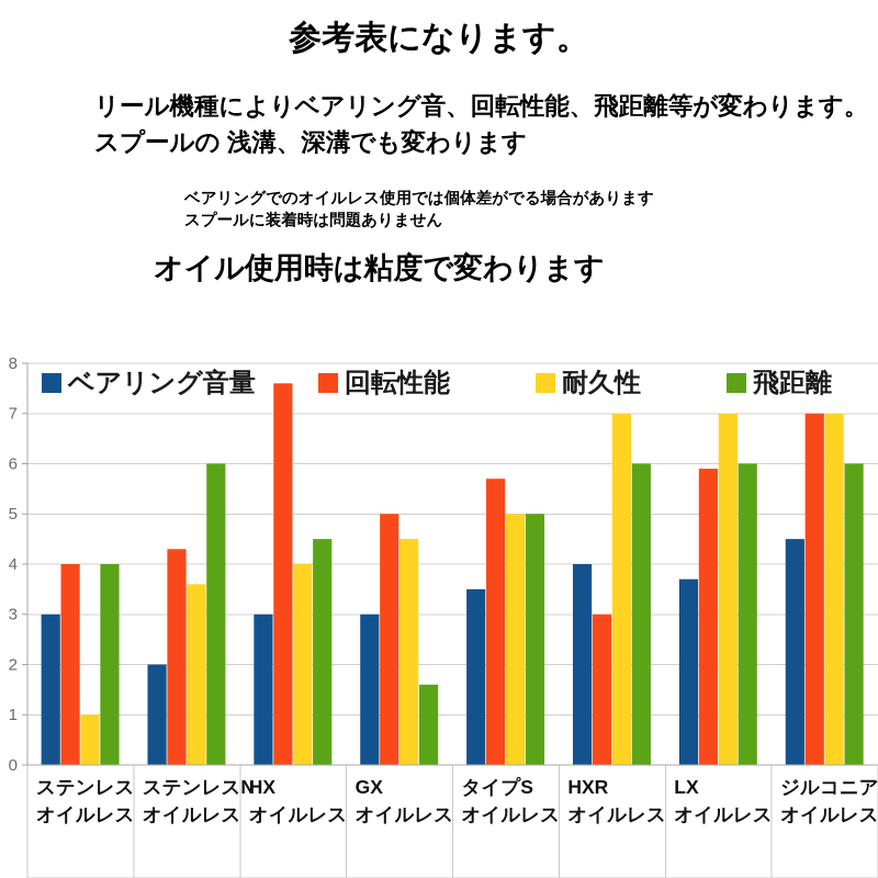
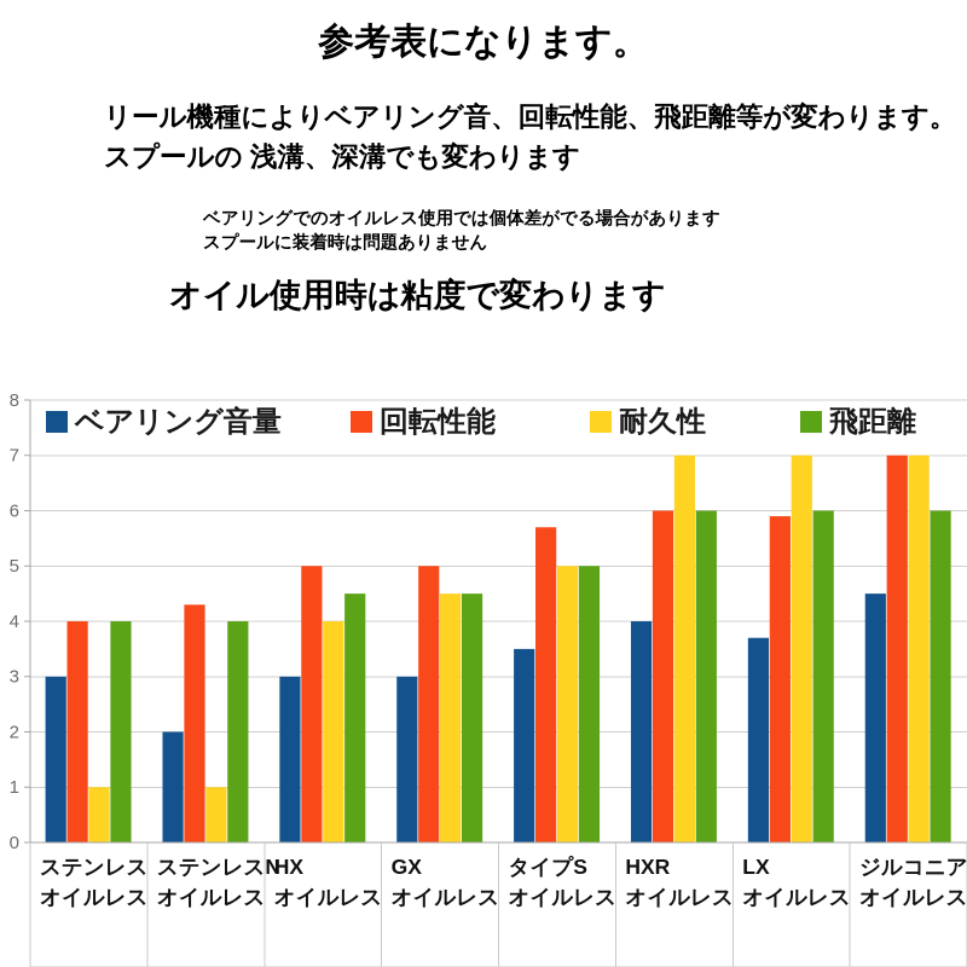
耐久性/ステンレスN オイルレス: 3.6 -> 1.0
飛距離/ステンレスN オイルレス: 6.0 -> 4.0
回転性能/HX オイルレス: 7.6 -> 5.0
飛距離/GX オイルレス: 1.6 -> 4.5
回転性能/HXR オイルレス: 3.0 -> 6.0
